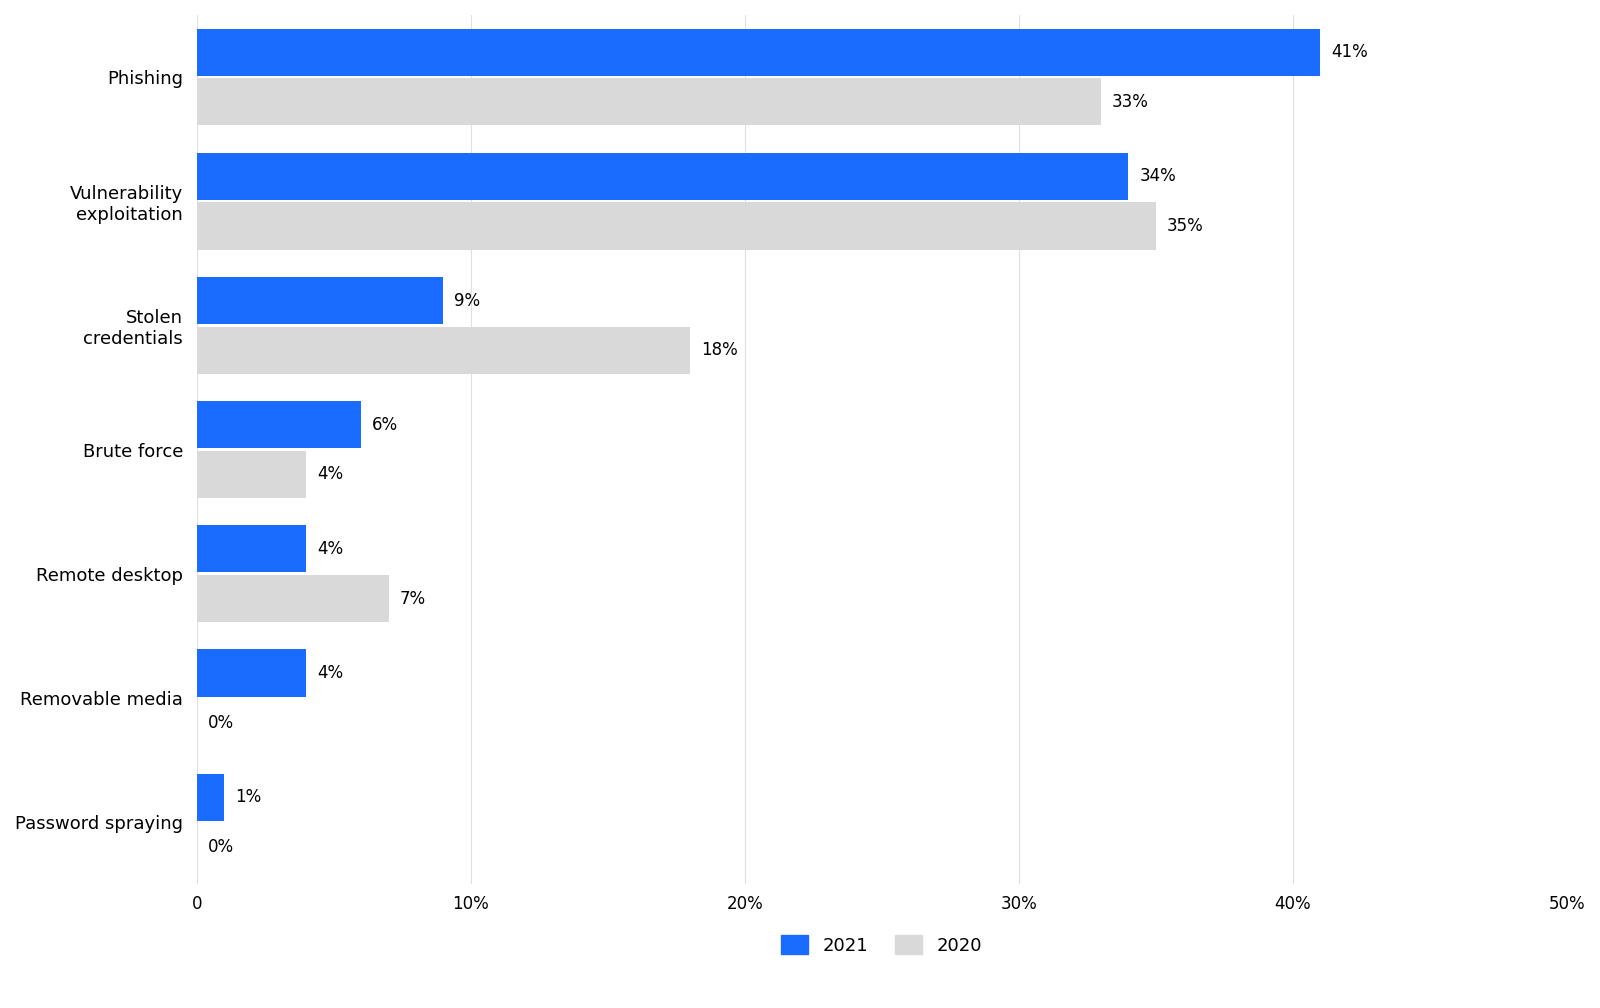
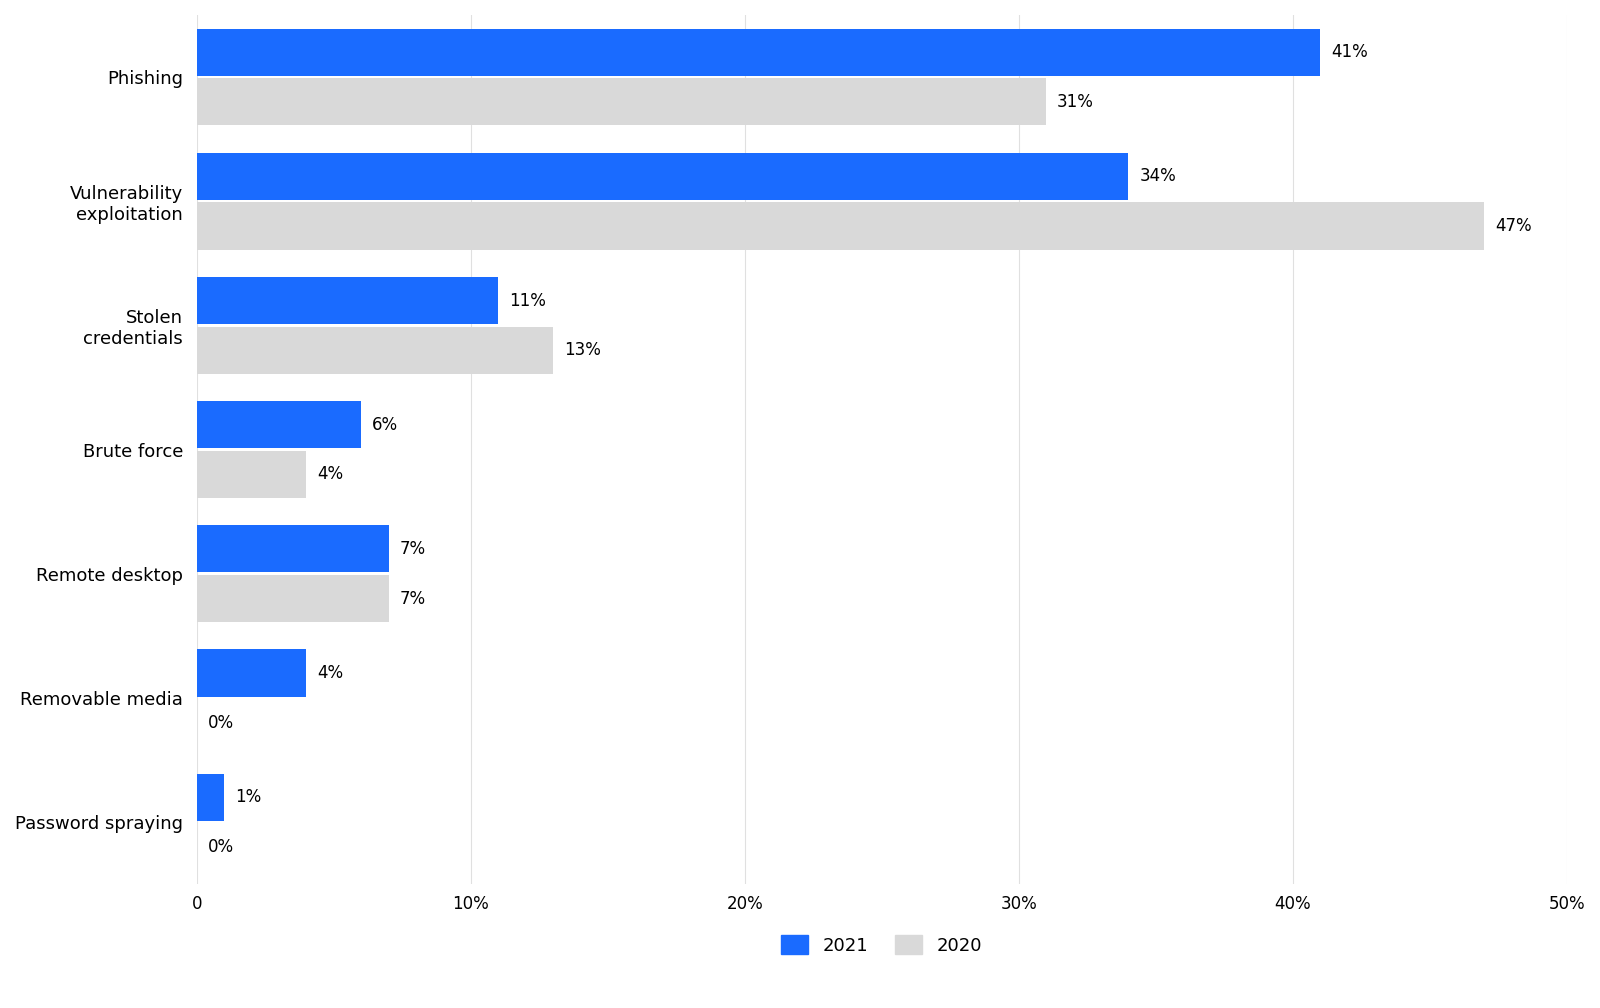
2020/Phishing: 33% -> 31%
2020/Vulnerability exploitation: 35% -> 47%
2021/Stolen credentials: 9% -> 11%
2020/Stolen credentials: 18% -> 13%
2021/Remote desktop: 4% -> 7%
